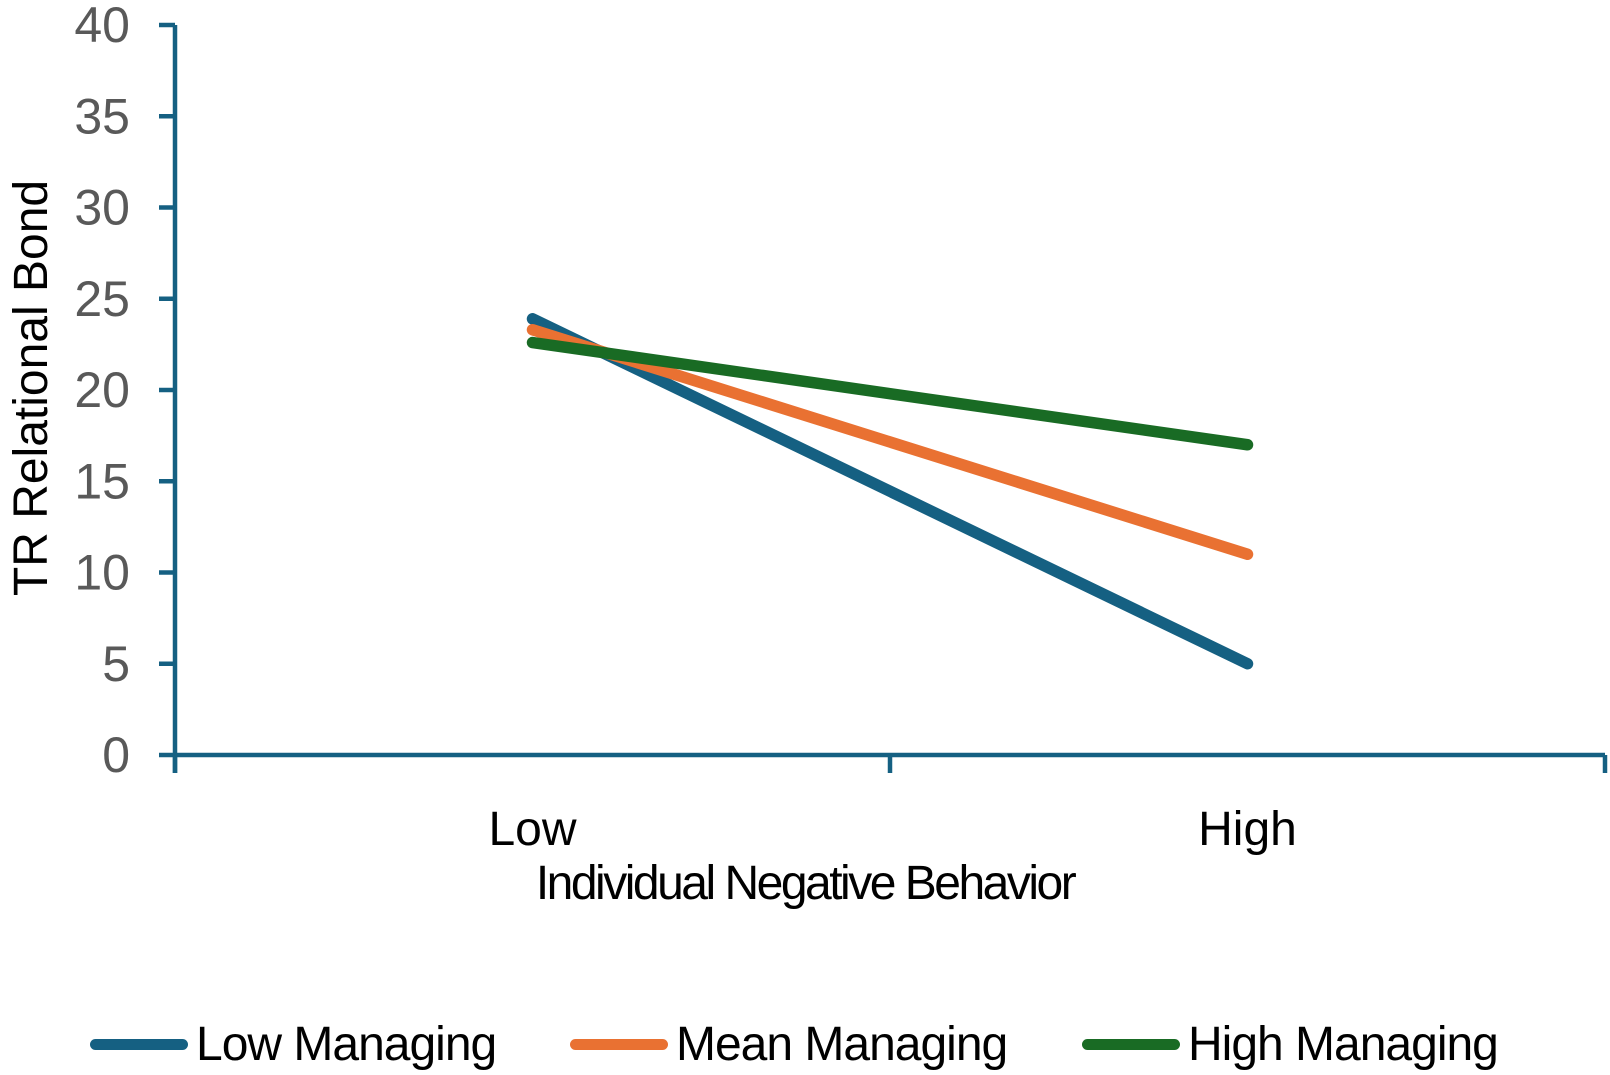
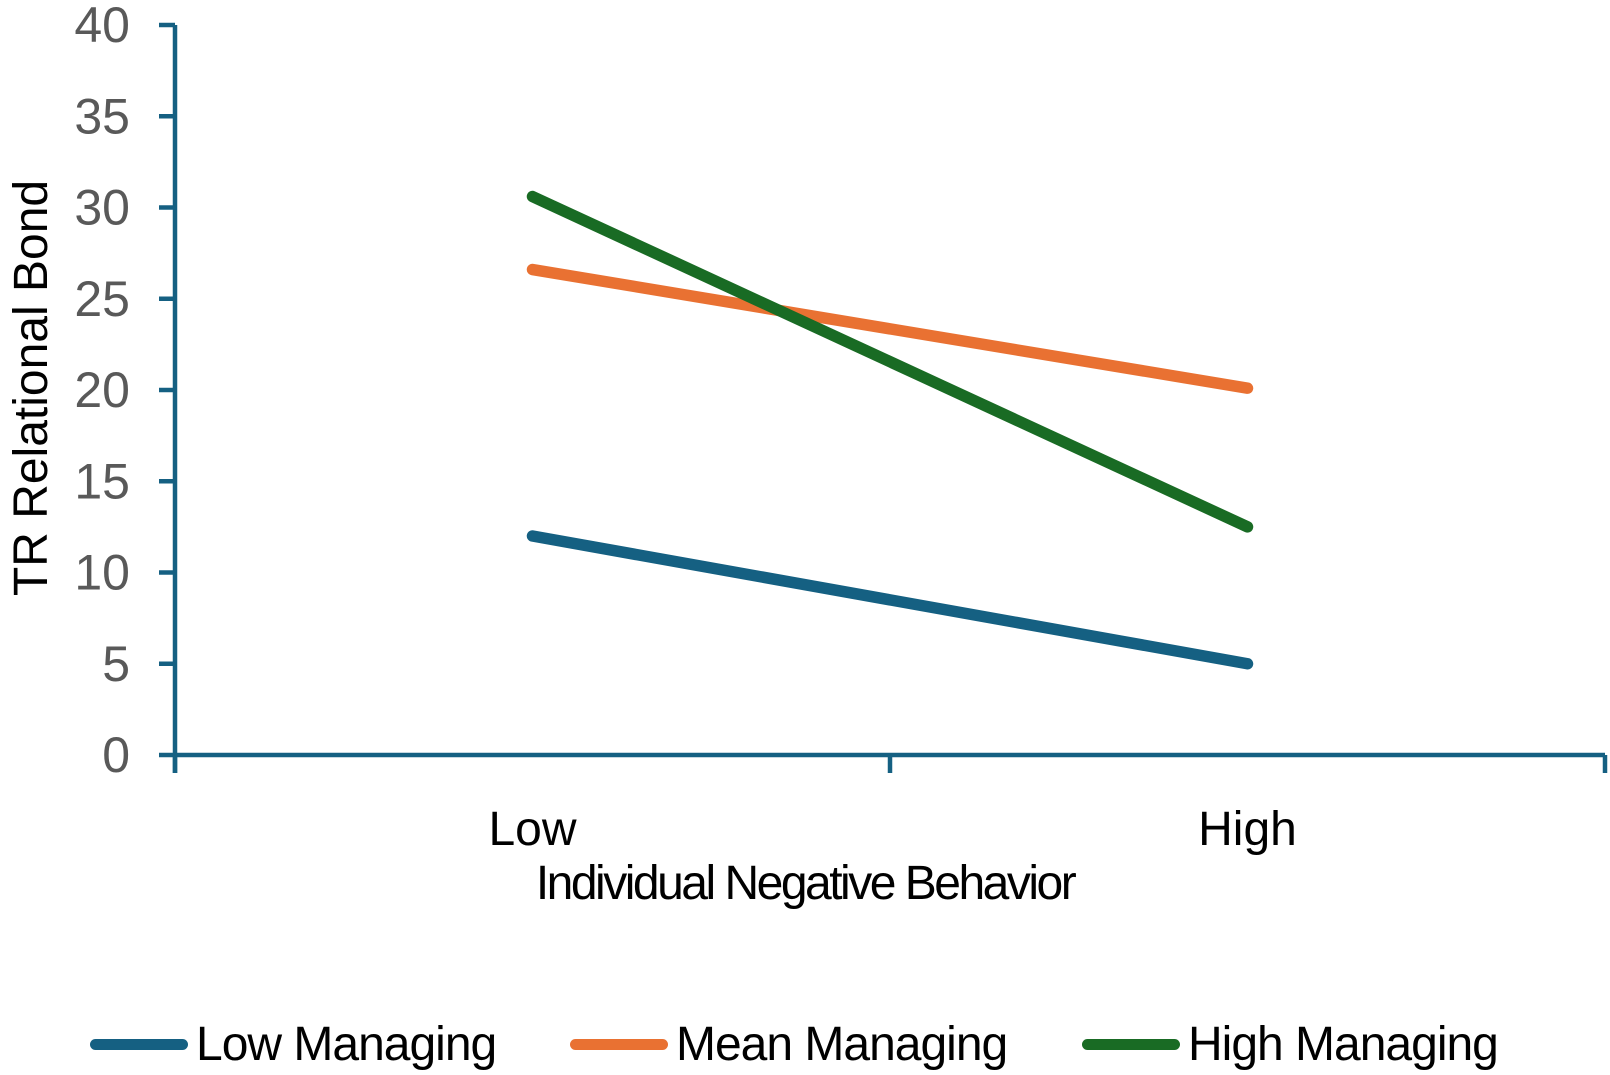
Low Managing/Low: 23.9 -> 12.0
Mean Managing/Low: 23.3 -> 26.6
High Managing/Low: 22.6 -> 30.6
Mean Managing/High: 11.0 -> 20.1
High Managing/High: 17.0 -> 12.5
